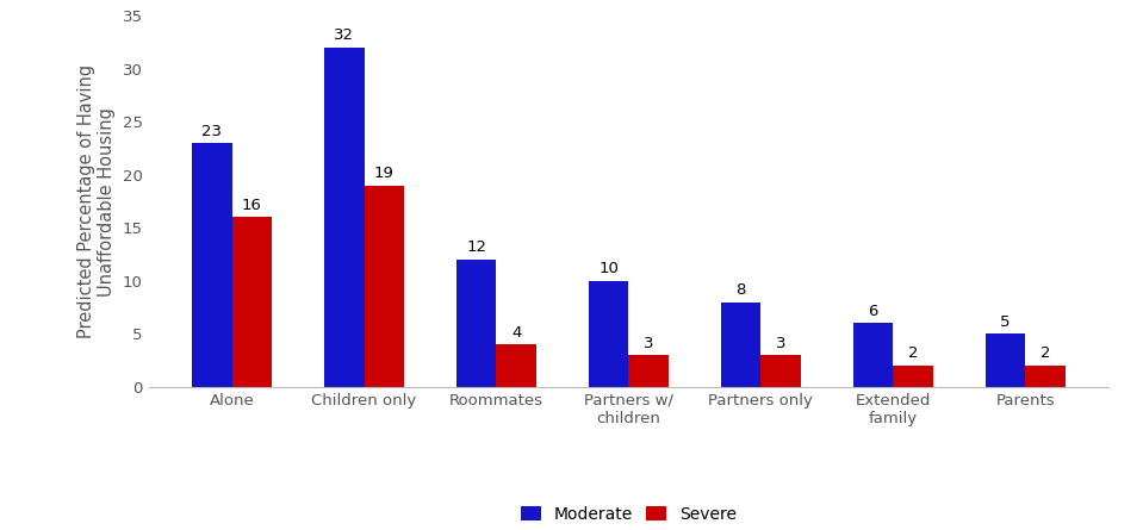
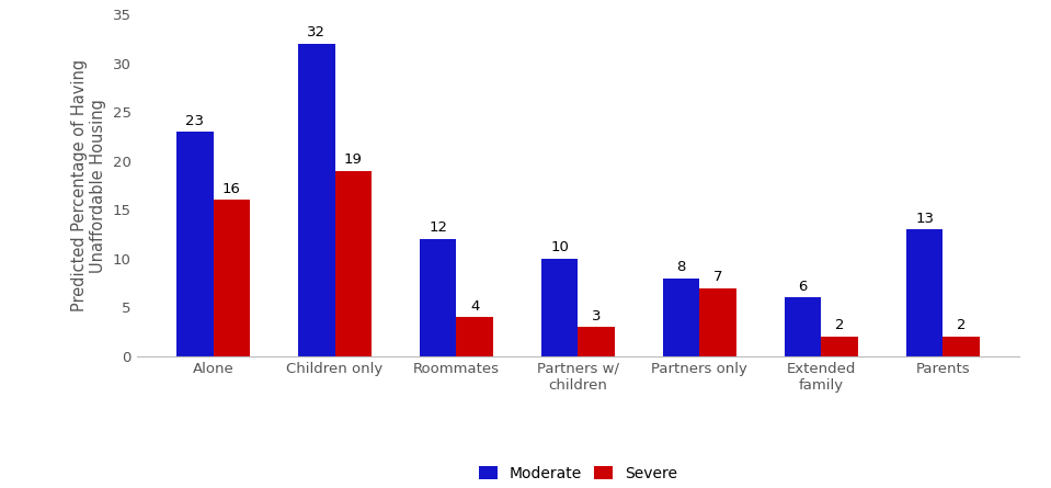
Severe/Partners only: 3 -> 7
Moderate/Parents: 5 -> 13
